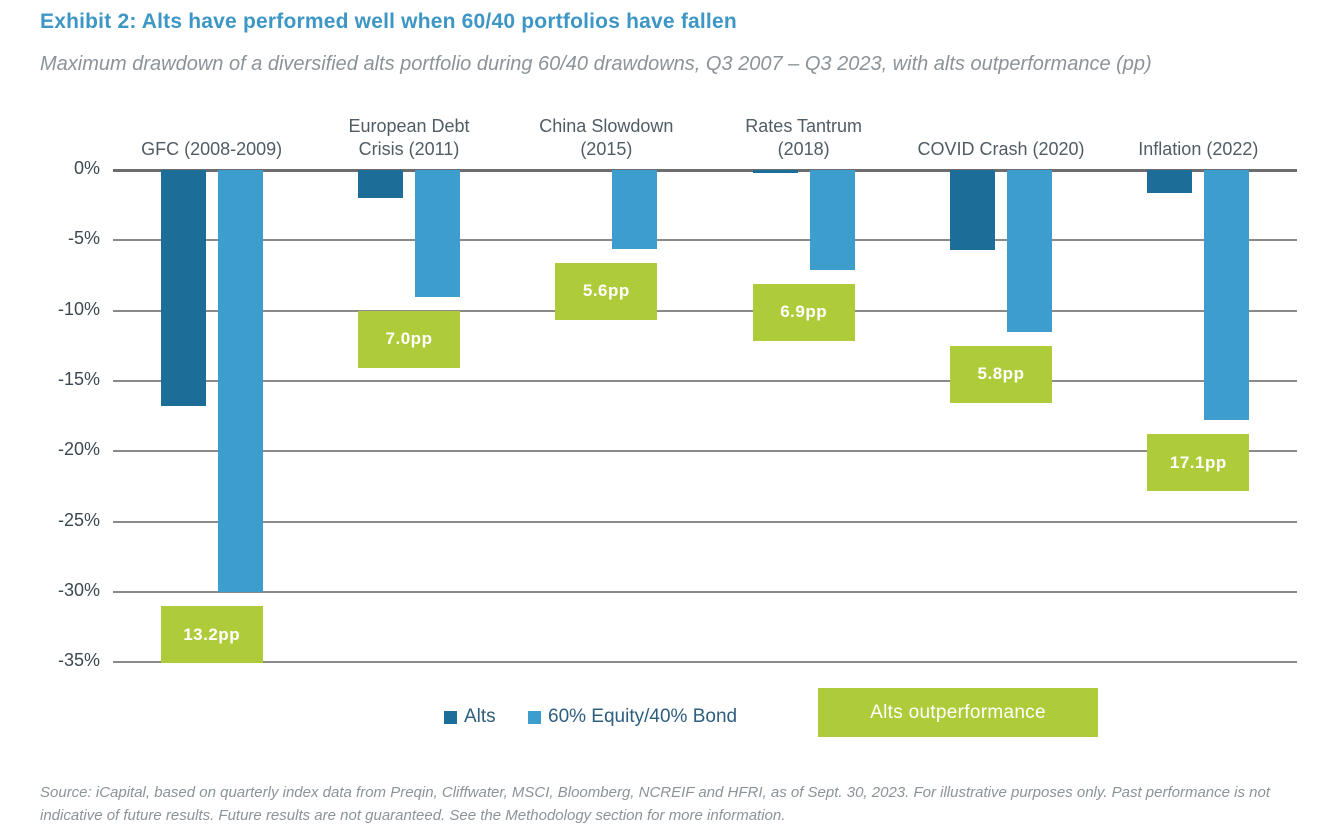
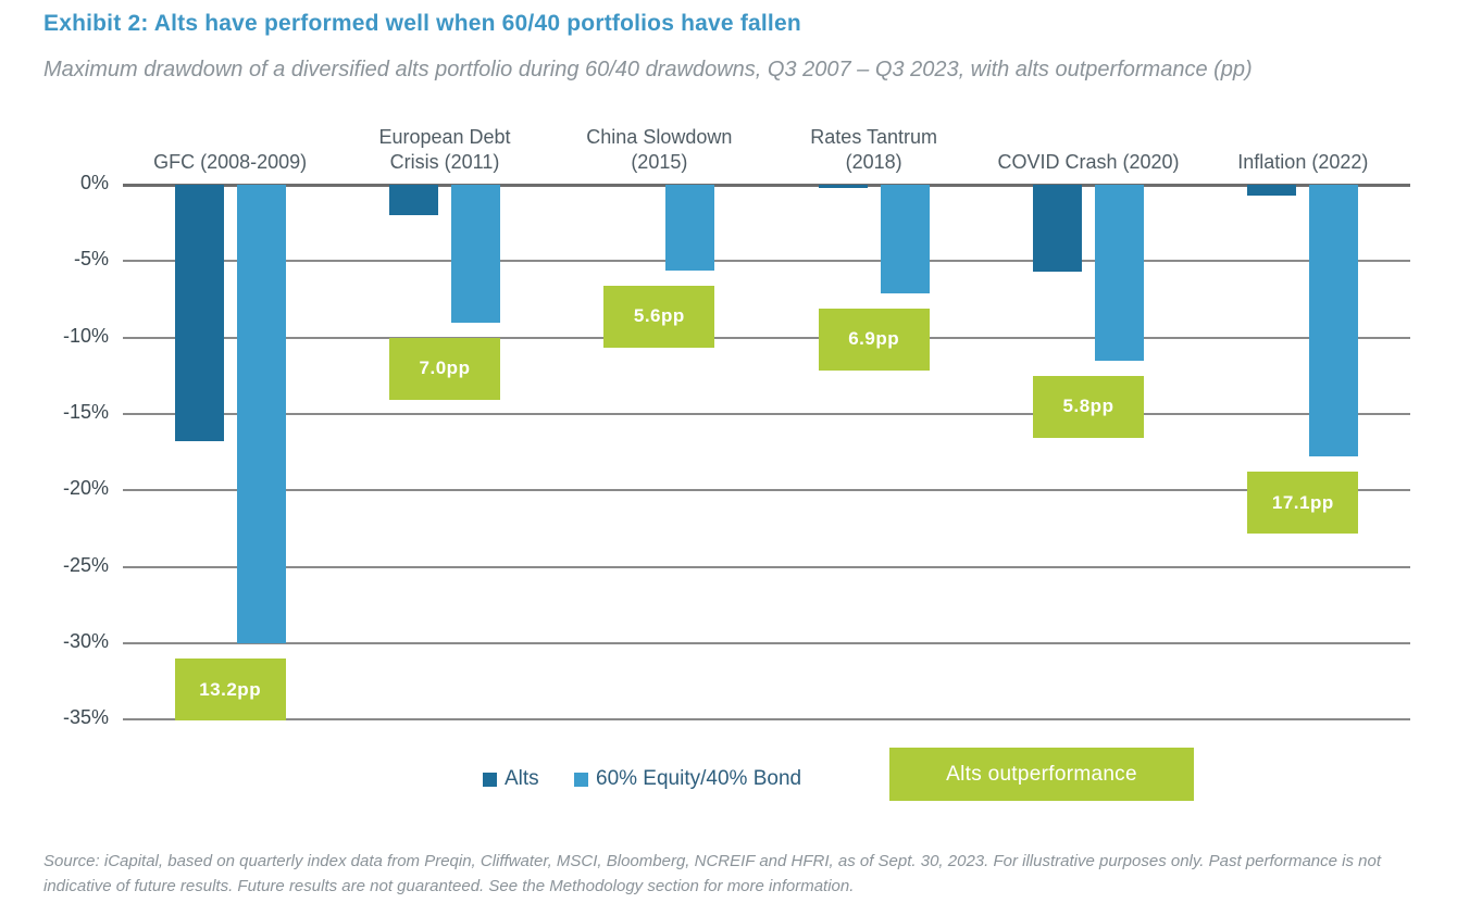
Alts/Inflation (2022): -1.6% -> -0.7%
